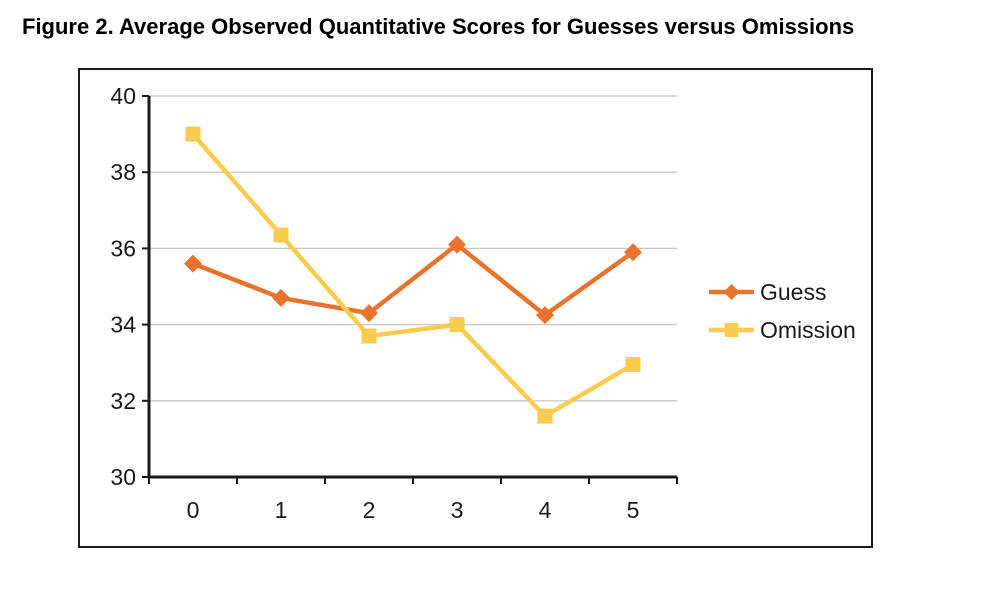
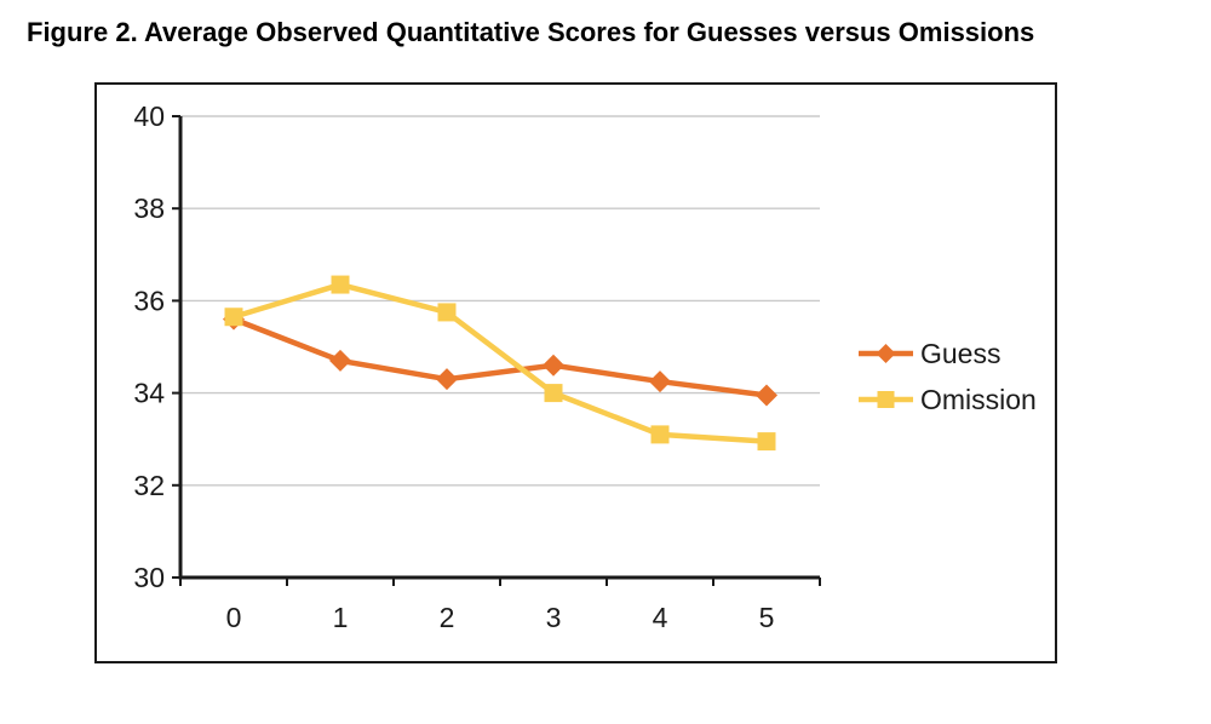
Omission/0: 39.0 -> 35.6
Omission/2: 33.7 -> 35.8
Guess/3: 36.1 -> 34.6
Omission/4: 31.6 -> 33.1
Guess/5: 35.9 -> 34.0
